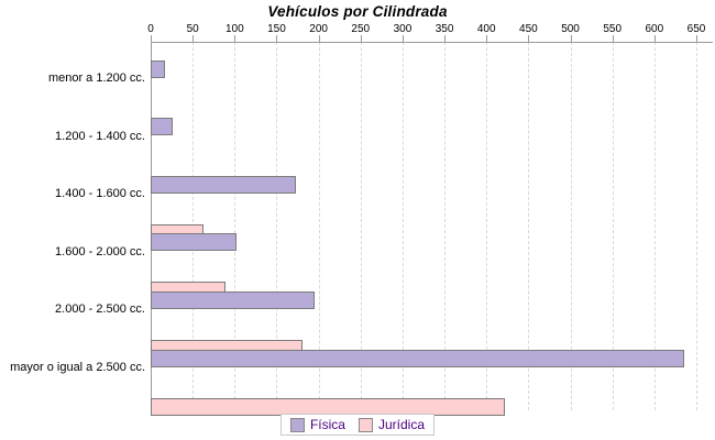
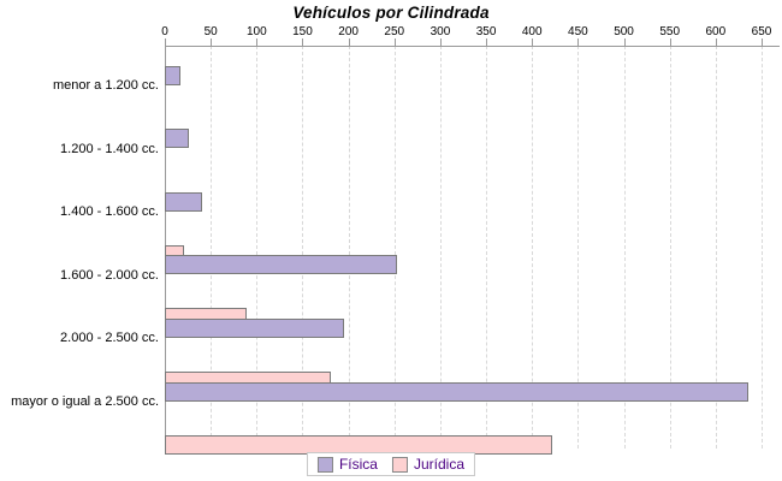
Física/1.400 - 1.600 cc.: 170 -> 40
Jurídica/1.400 - 1.600 cc.: 60 -> 20
Física/1.600 - 2.000 cc.: 100 -> 250
